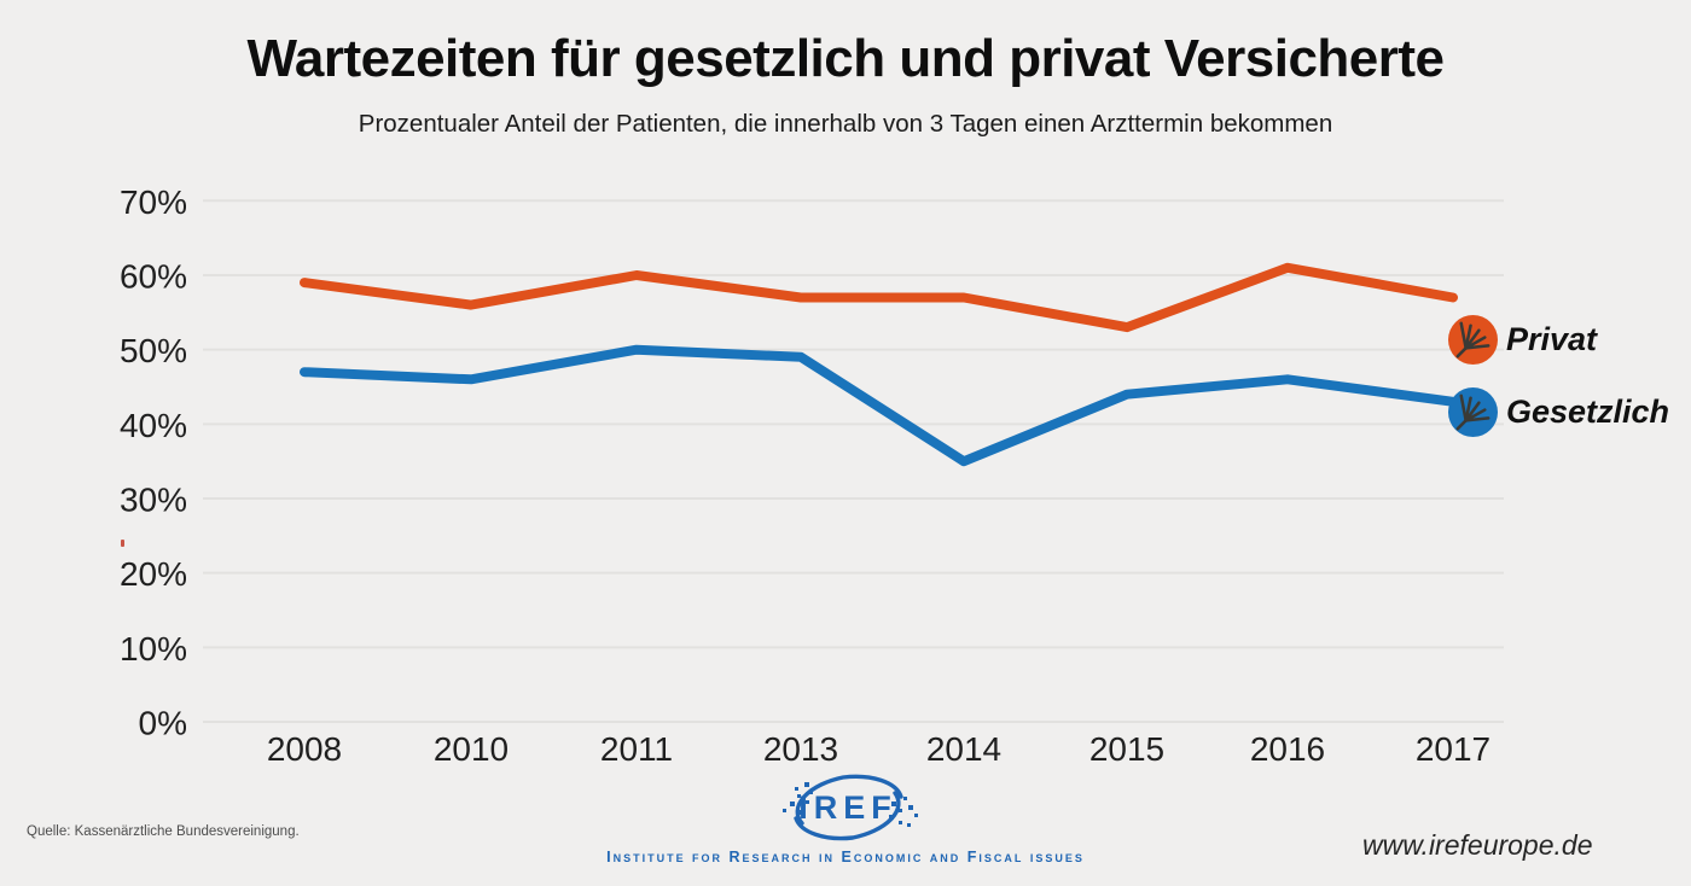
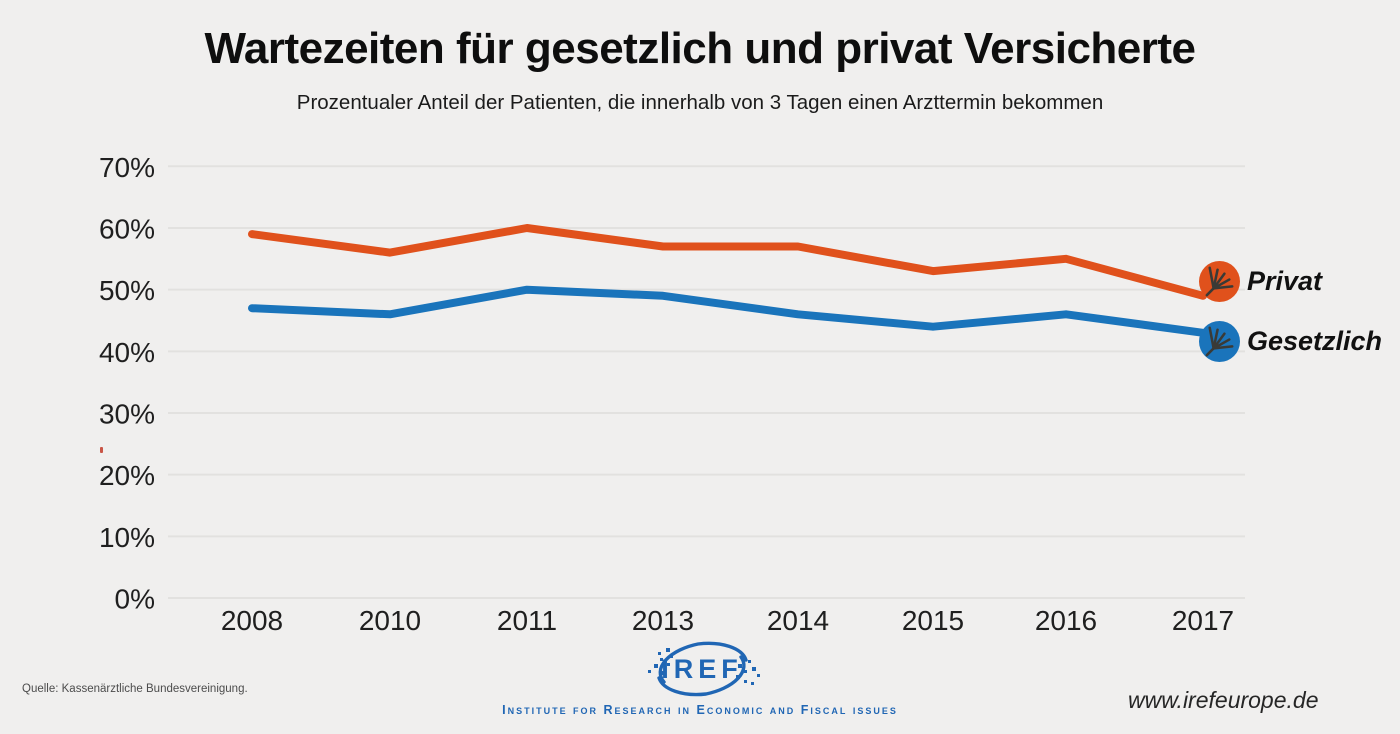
Gesetzlich/2014: 35% -> 46%
Privat/2016: 61% -> 55%
Privat/2017: 57% -> 49%
